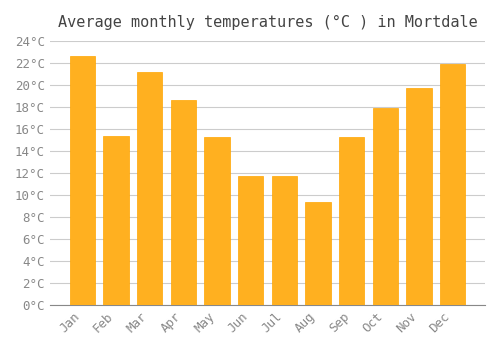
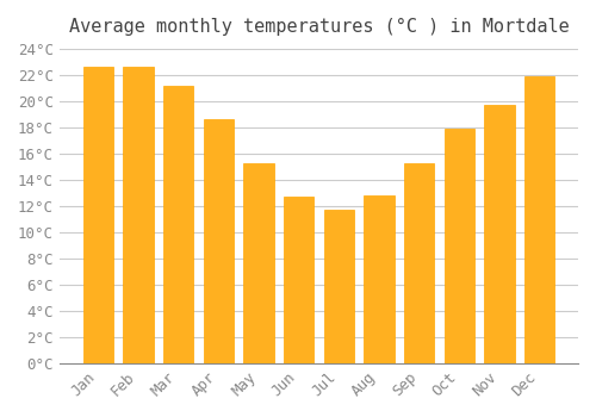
Feb: 15.4°C -> 22.6°C
Jun: 11.7°C -> 12.7°C
Aug: 9.4°C -> 12.8°C
